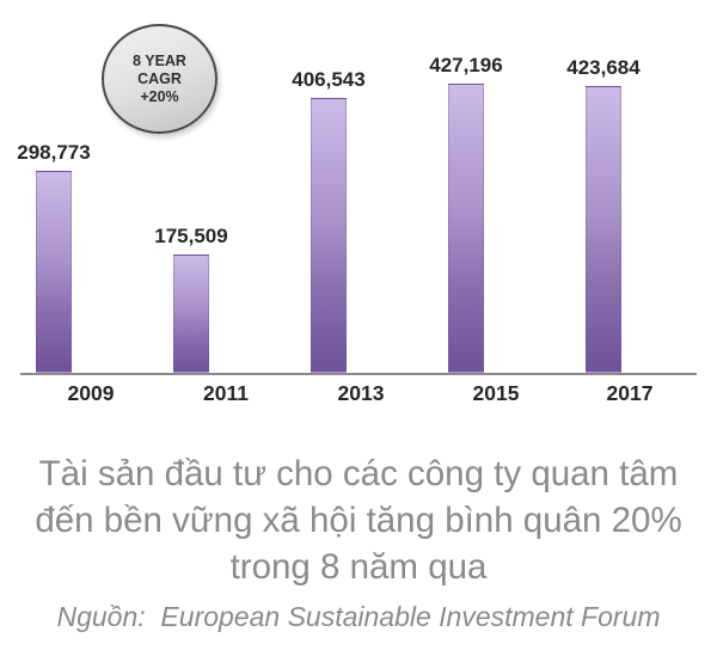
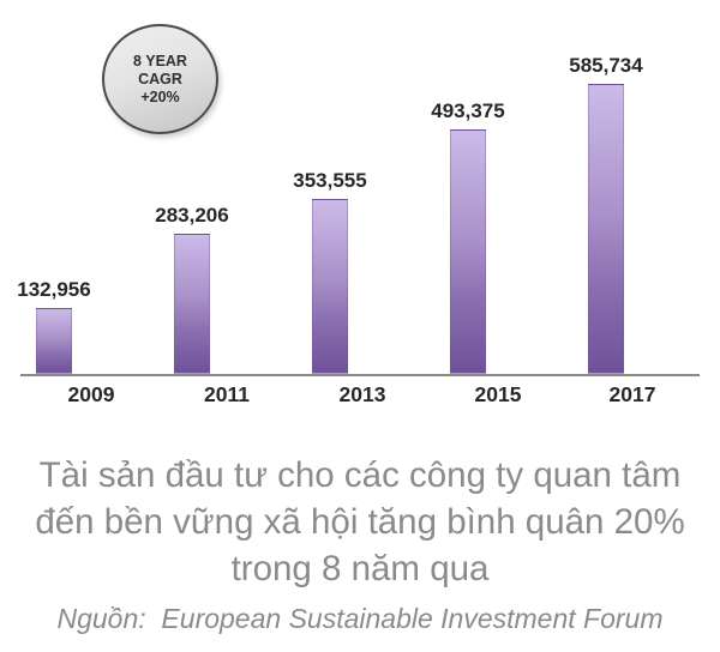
2009: 298,773 -> 132,956
2011: 175,509 -> 283,206
2013: 406,543 -> 353,555
2015: 427,196 -> 493,375
2017: 423,684 -> 585,734
